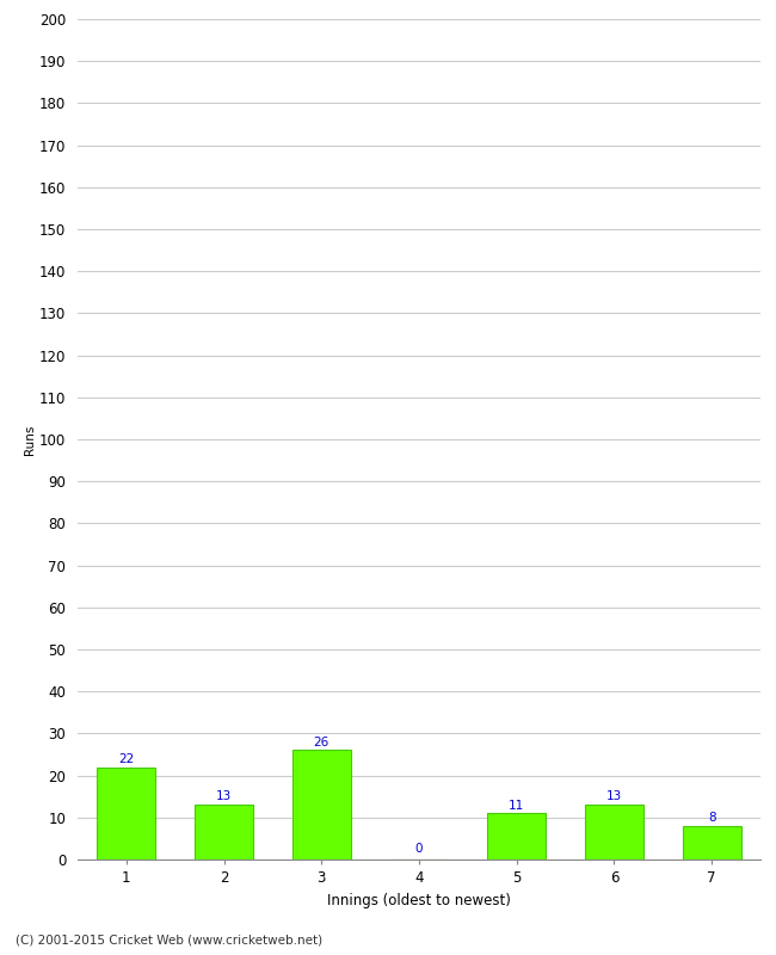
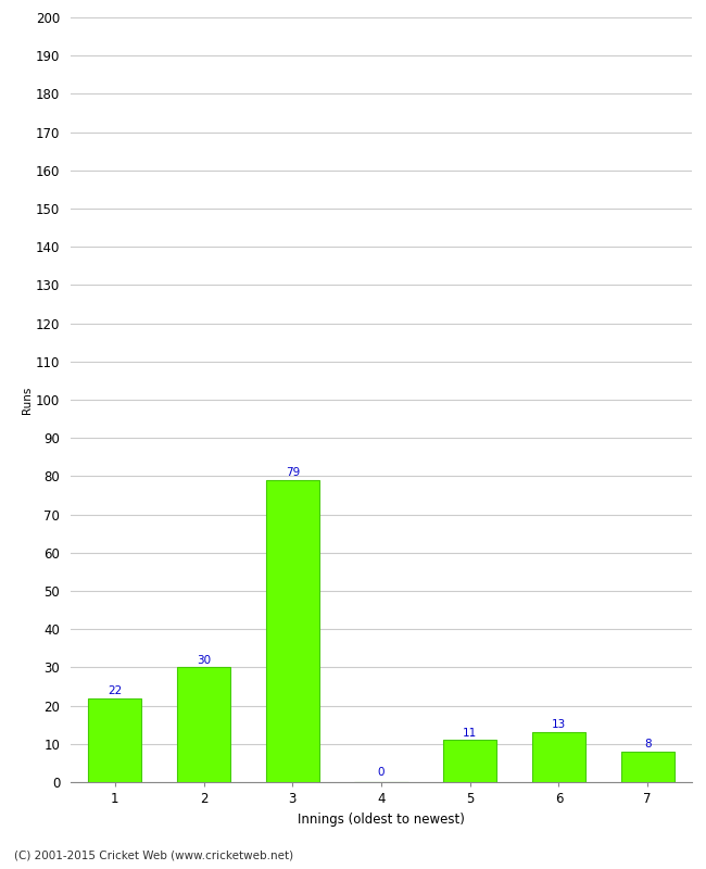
2: 13 -> 30
3: 26 -> 79
